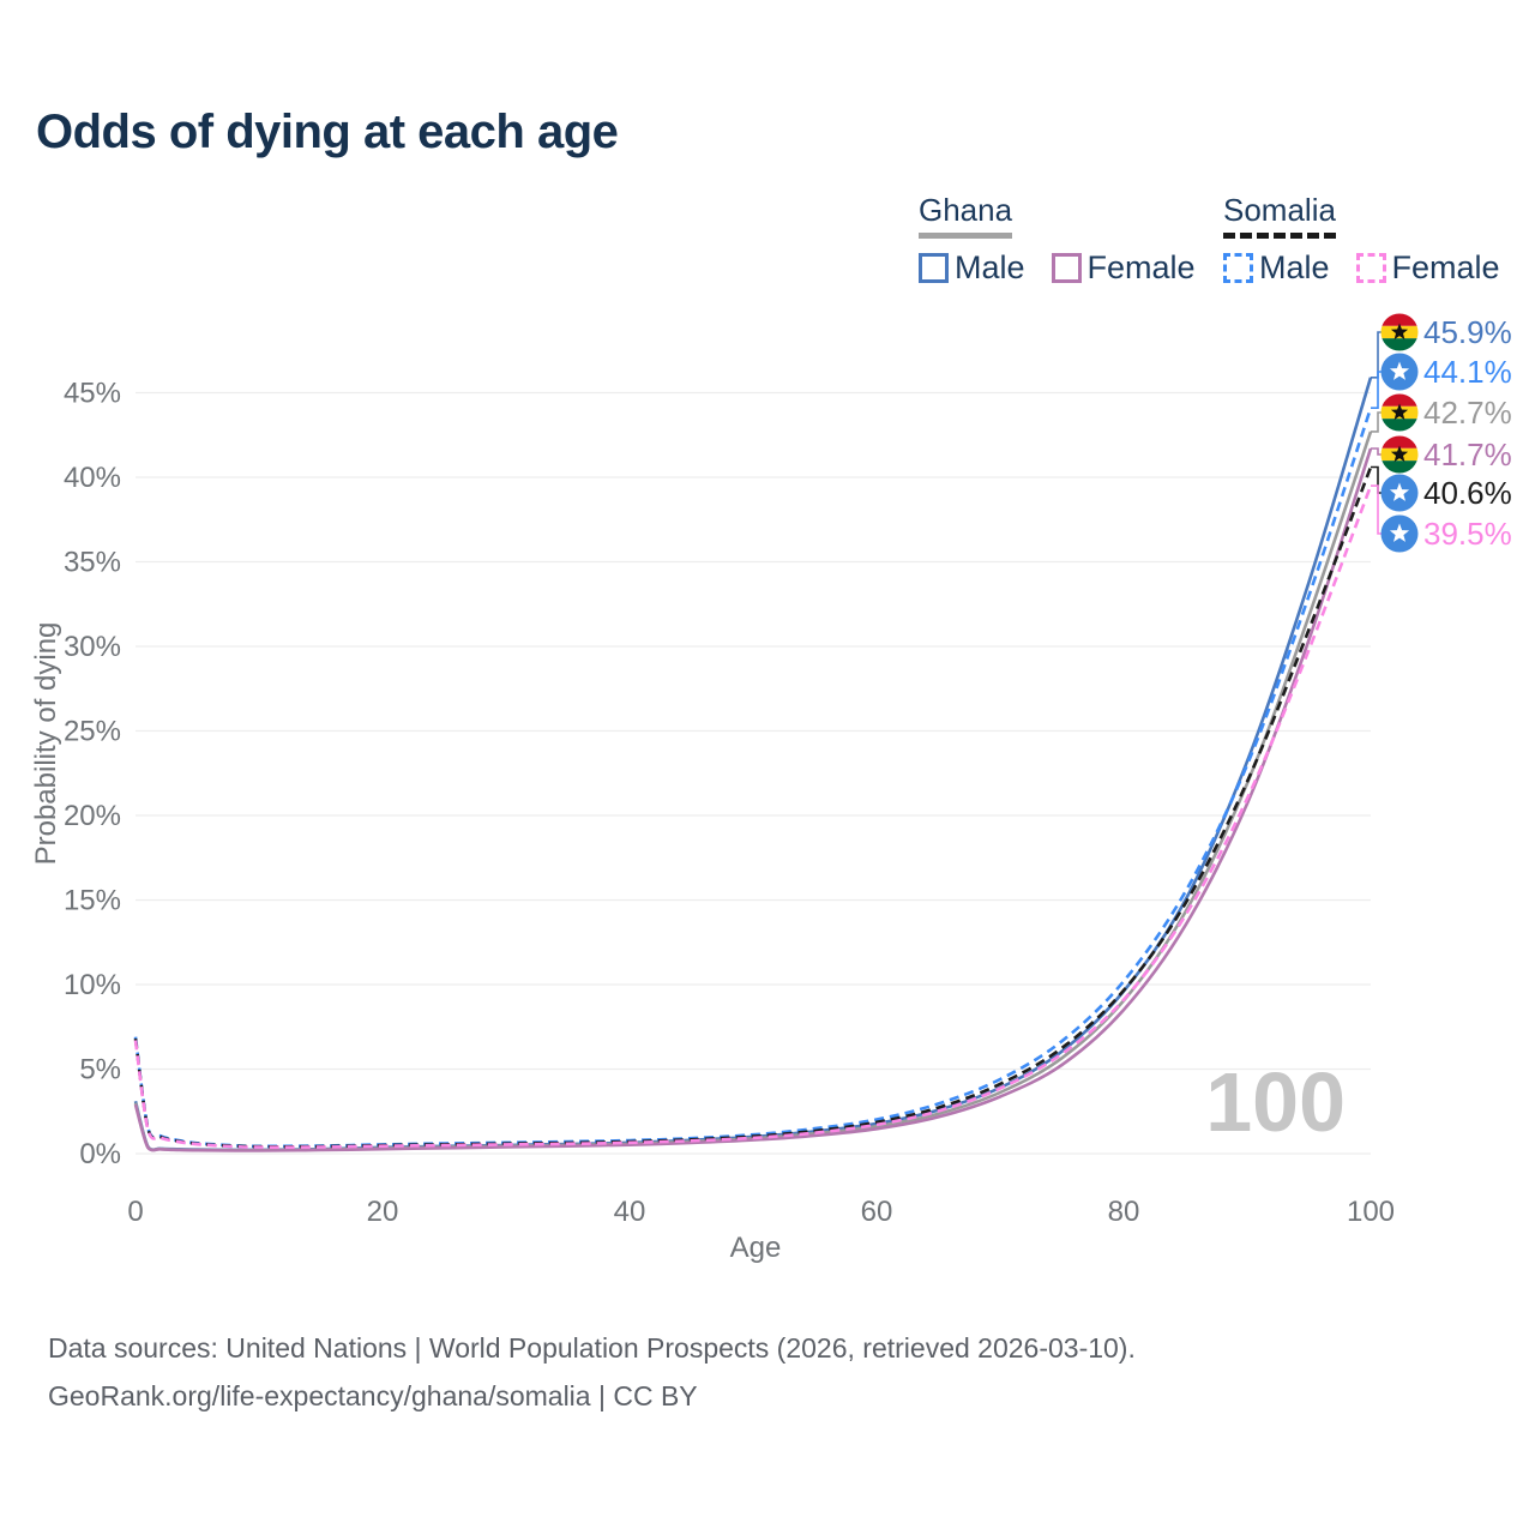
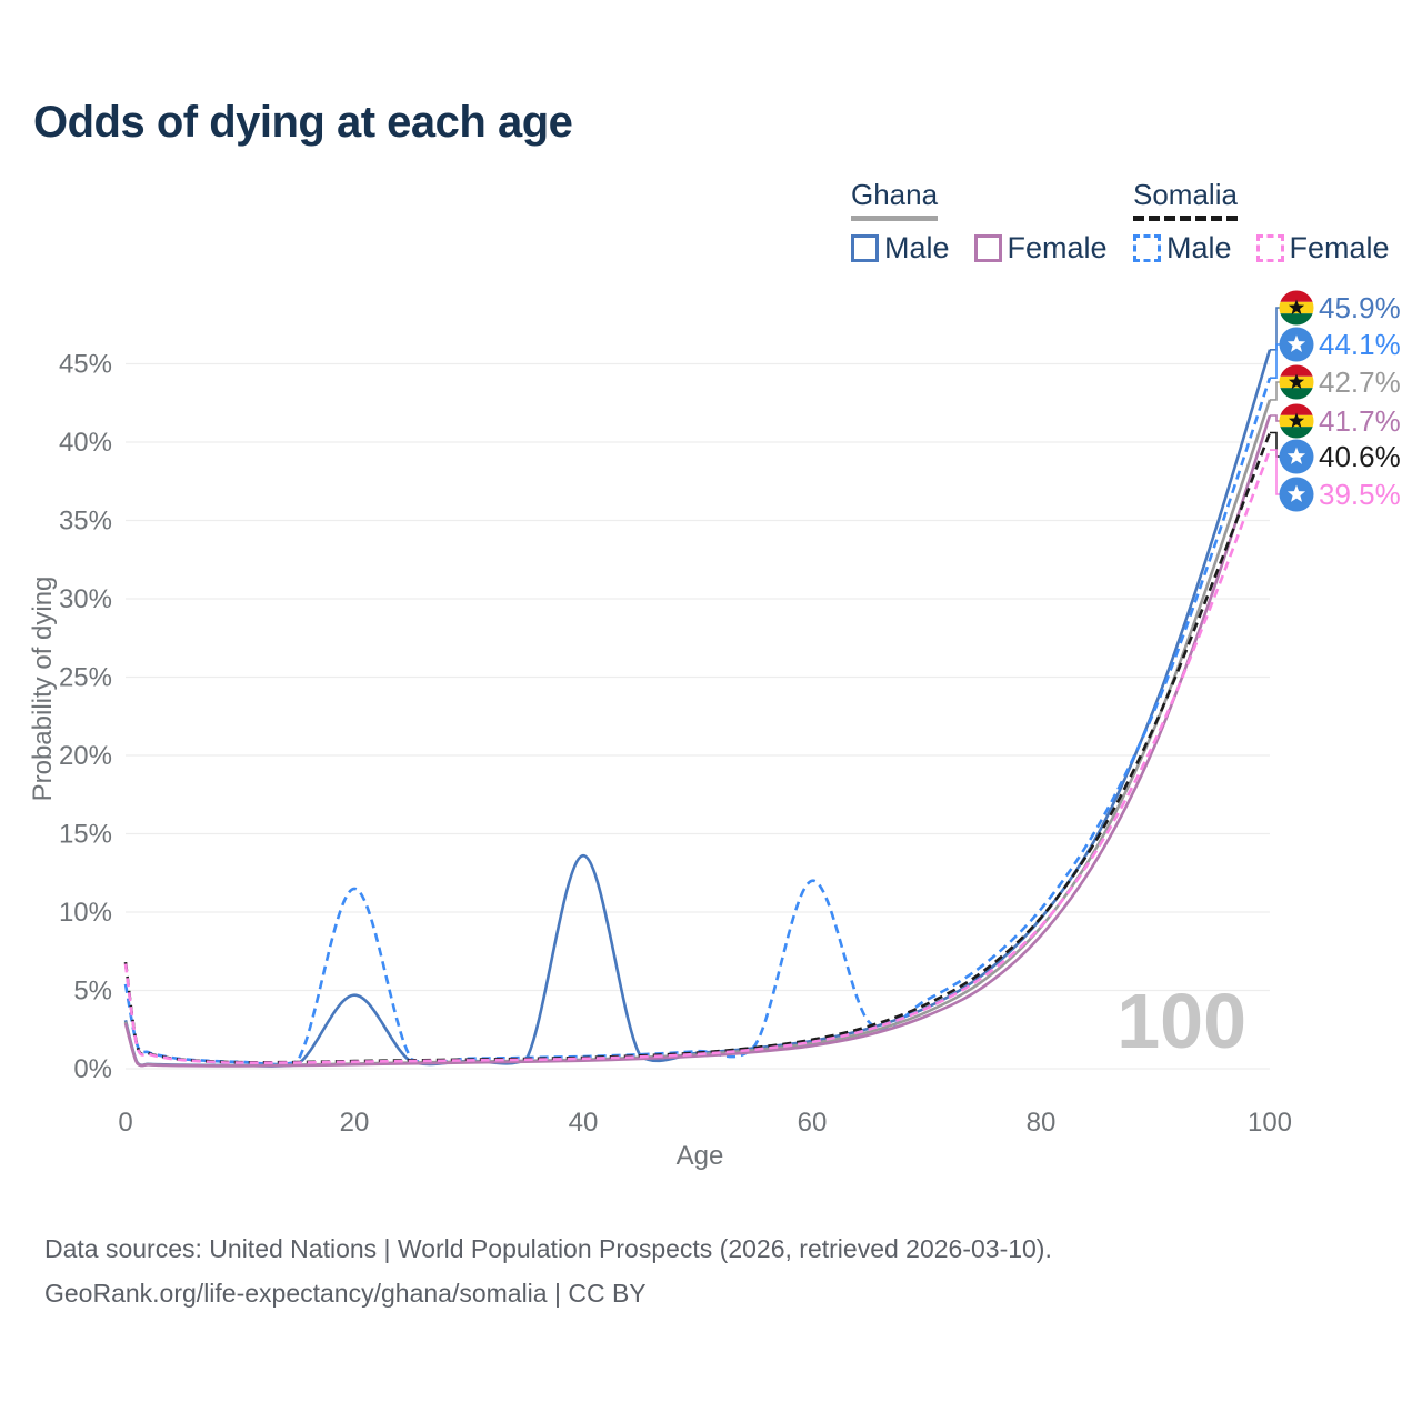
Somalia Male/0: 6.9% -> 5.4%
Ghana Male/20: 0.4% -> 4.7%
Somalia Male/20: 0.5% -> 11.5%
Ghana Male/40: 0.7% -> 13.6%
Somalia Male/60: 2.0% -> 12.0%
